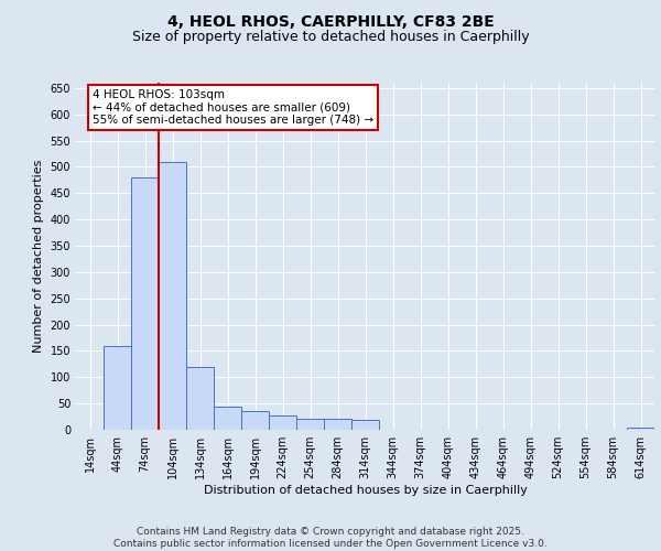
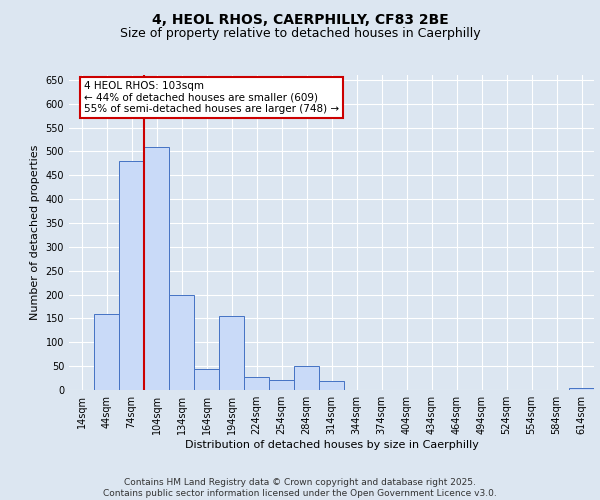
134sqm: 120 -> 200
194sqm: 35 -> 155
284sqm: 20 -> 50
